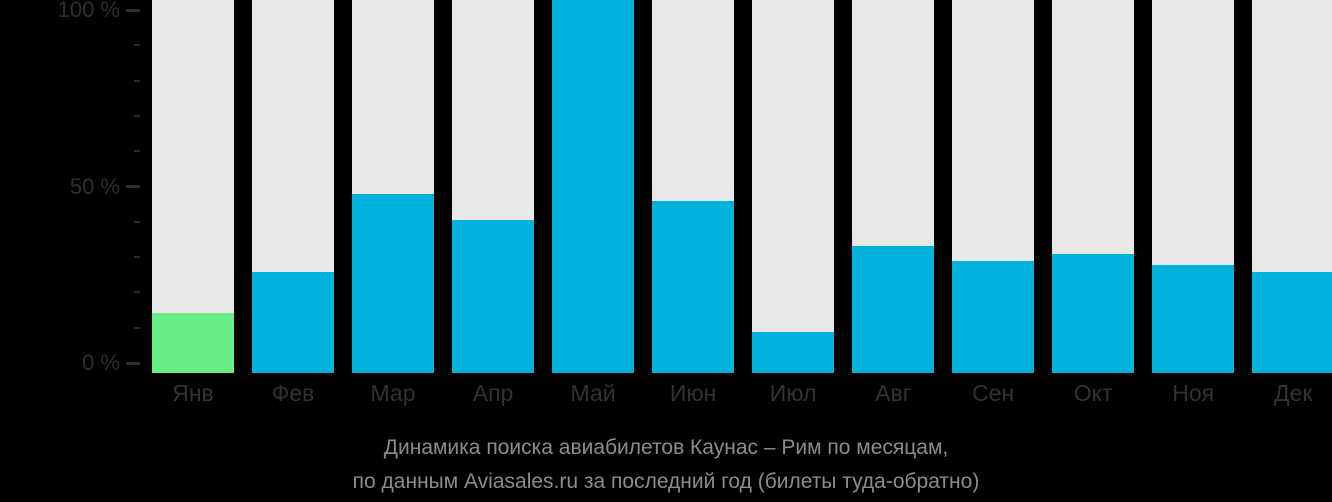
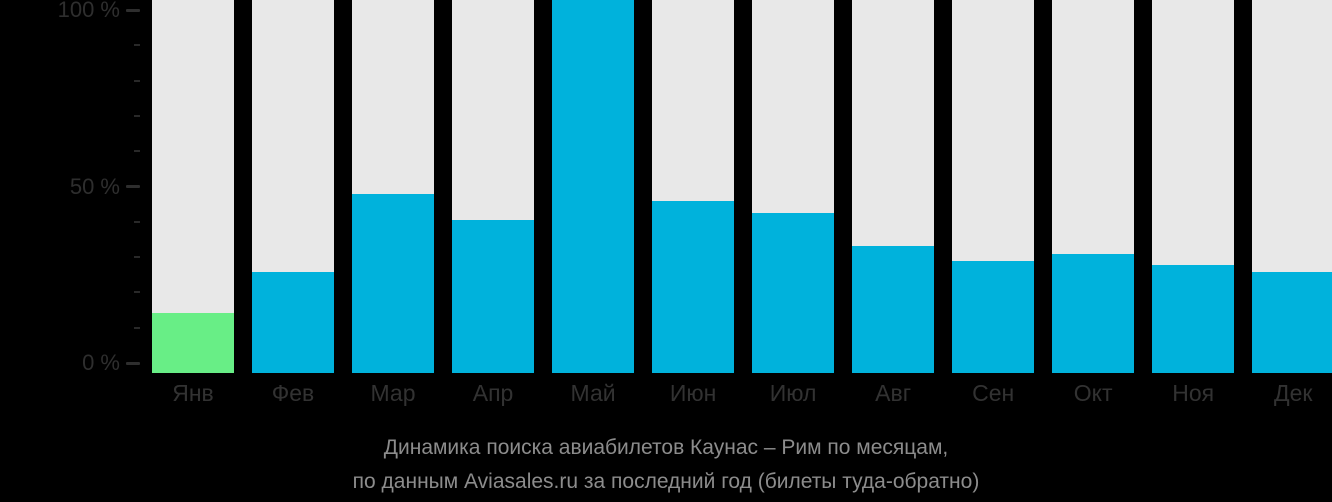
Июл: 11% -> 43%
